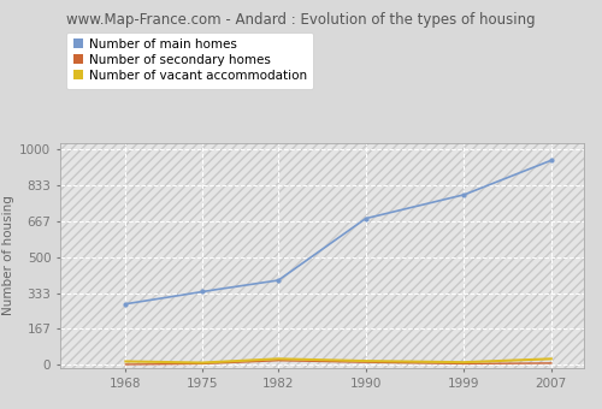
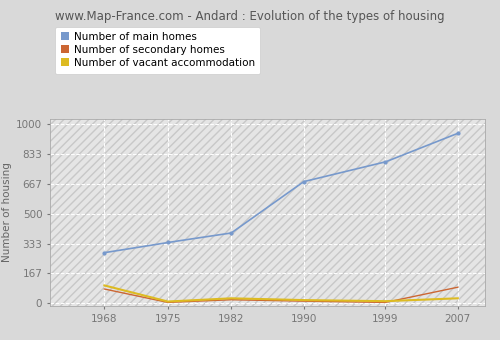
Number of secondary homes/1968: 0 -> 80
Number of vacant accommodation/1968: 20 -> 100
Number of secondary homes/2007: 10 -> 90
